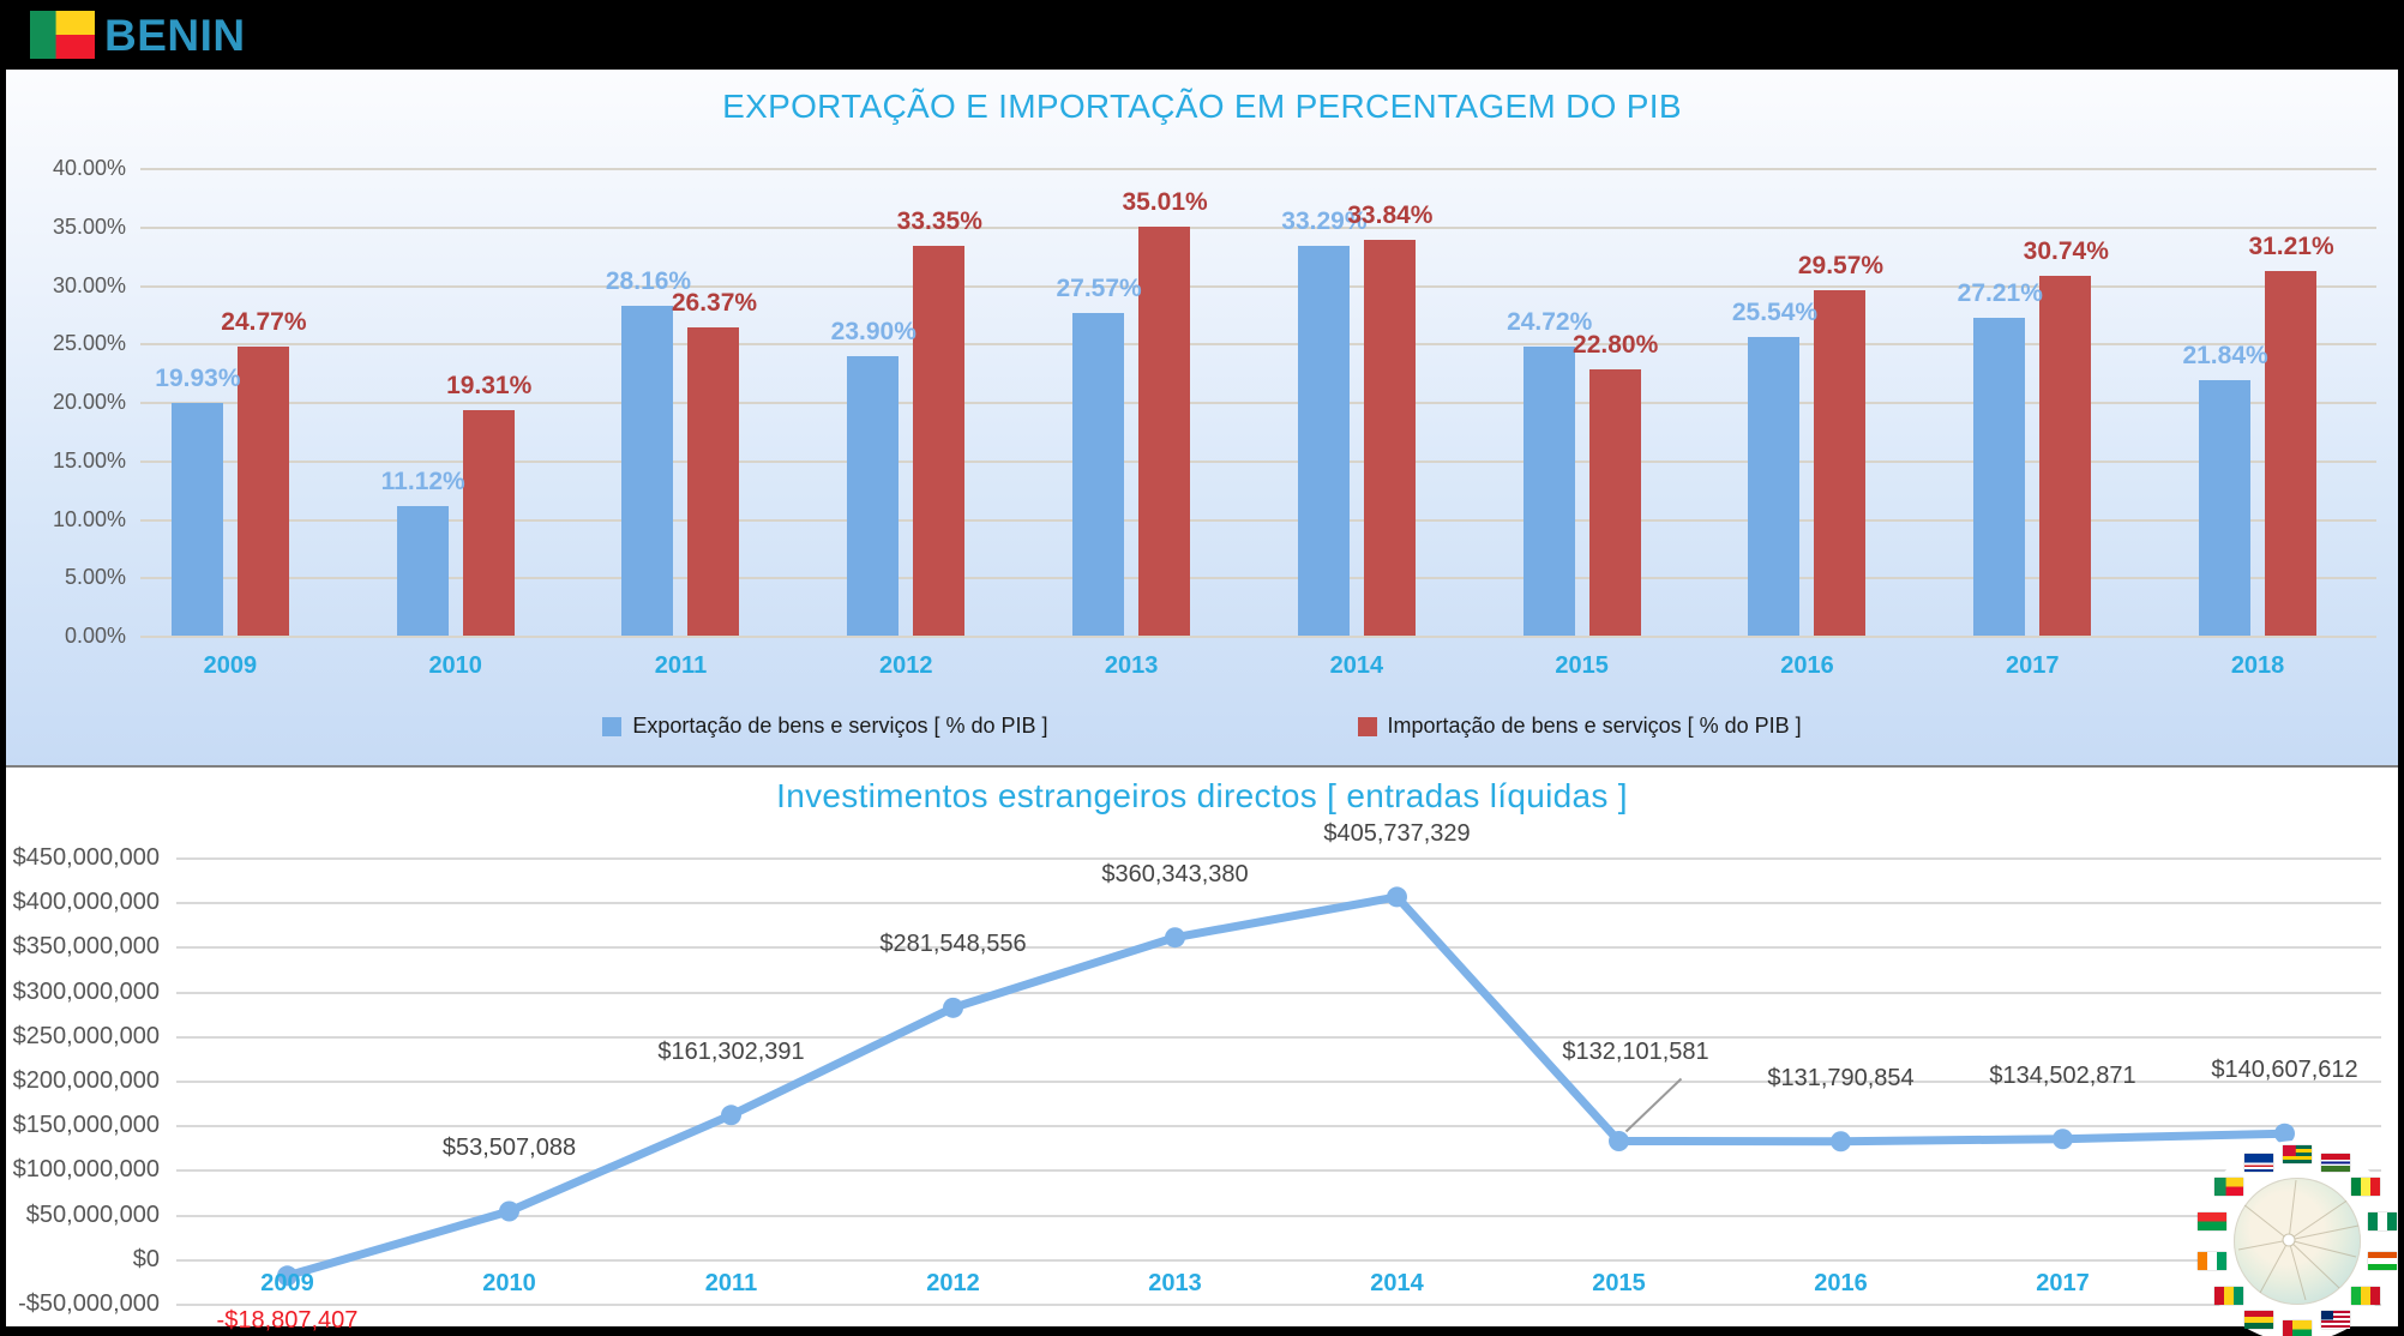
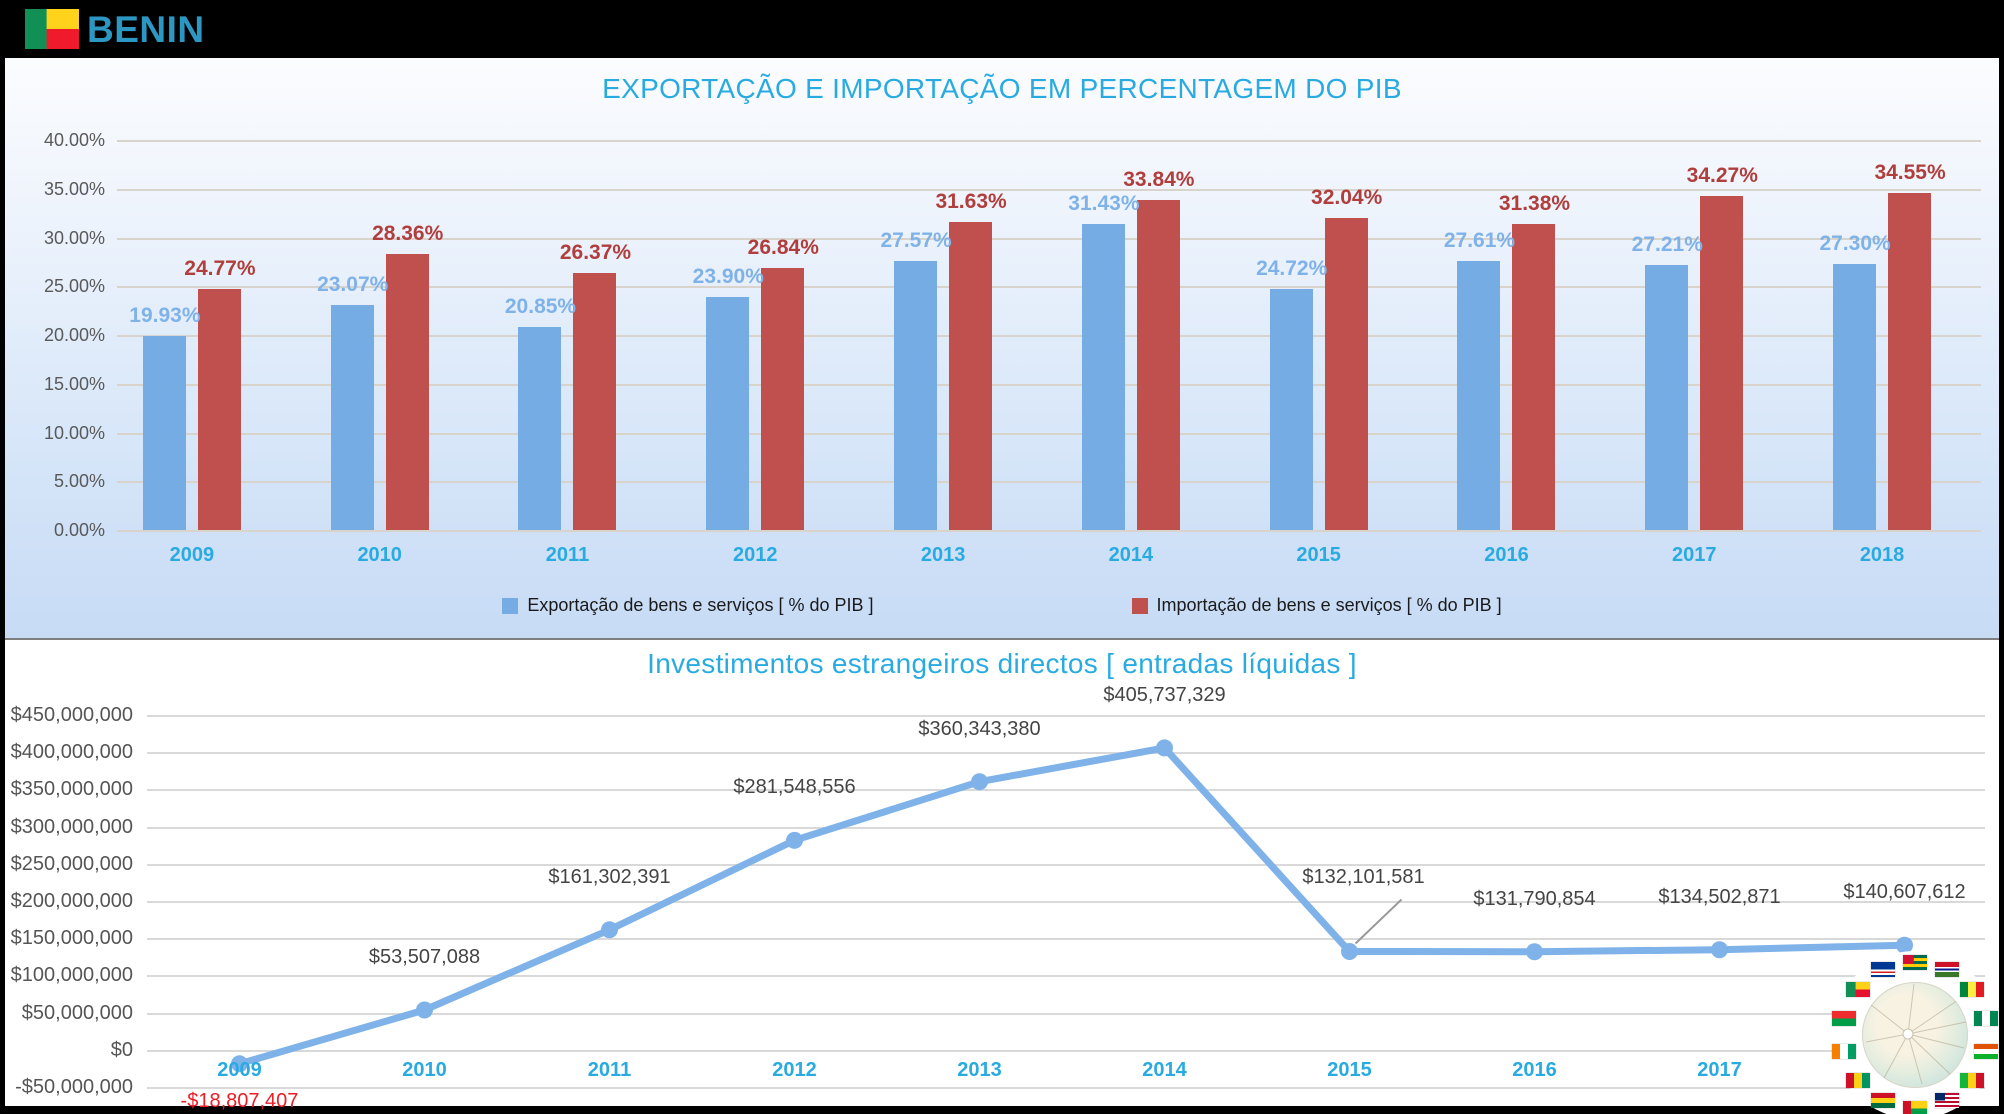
EXPORTAÇÃO E IMPORTAÇÃO EM PERCENTAGEM DO PIB/Exportação de bens e serviços [ % do PIB ]/2010: 11.12% -> 23.07%
EXPORTAÇÃO E IMPORTAÇÃO EM PERCENTAGEM DO PIB/Importação de bens e serviços [ % do PIB ]/2010: 19.31% -> 28.36%
EXPORTAÇÃO E IMPORTAÇÃO EM PERCENTAGEM DO PIB/Exportação de bens e serviços [ % do PIB ]/2011: 28.16% -> 20.85%
EXPORTAÇÃO E IMPORTAÇÃO EM PERCENTAGEM DO PIB/Importação de bens e serviços [ % do PIB ]/2012: 33.35% -> 26.84%
EXPORTAÇÃO E IMPORTAÇÃO EM PERCENTAGEM DO PIB/Importação de bens e serviços [ % do PIB ]/2013: 35.01% -> 31.63%
EXPORTAÇÃO E IMPORTAÇÃO EM PERCENTAGEM DO PIB/Exportação de bens e serviços [ % do PIB ]/2014: 33.29% -> 31.43%
EXPORTAÇÃO E IMPORTAÇÃO EM PERCENTAGEM DO PIB/Importação de bens e serviços [ % do PIB ]/2015: 22.80% -> 32.04%
EXPORTAÇÃO E IMPORTAÇÃO EM PERCENTAGEM DO PIB/Exportação de bens e serviços [ % do PIB ]/2016: 25.54% -> 27.61%
EXPORTAÇÃO E IMPORTAÇÃO EM PERCENTAGEM DO PIB/Importação de bens e serviços [ % do PIB ]/2016: 29.57% -> 31.38%
EXPORTAÇÃO E IMPORTAÇÃO EM PERCENTAGEM DO PIB/Importação de bens e serviços [ % do PIB ]/2017: 30.74% -> 34.27%
EXPORTAÇÃO E IMPORTAÇÃO EM PERCENTAGEM DO PIB/Exportação de bens e serviços [ % do PIB ]/2018: 21.84% -> 27.30%
EXPORTAÇÃO E IMPORTAÇÃO EM PERCENTAGEM DO PIB/Importação de bens e serviços [ % do PIB ]/2018: 31.21% -> 34.55%
